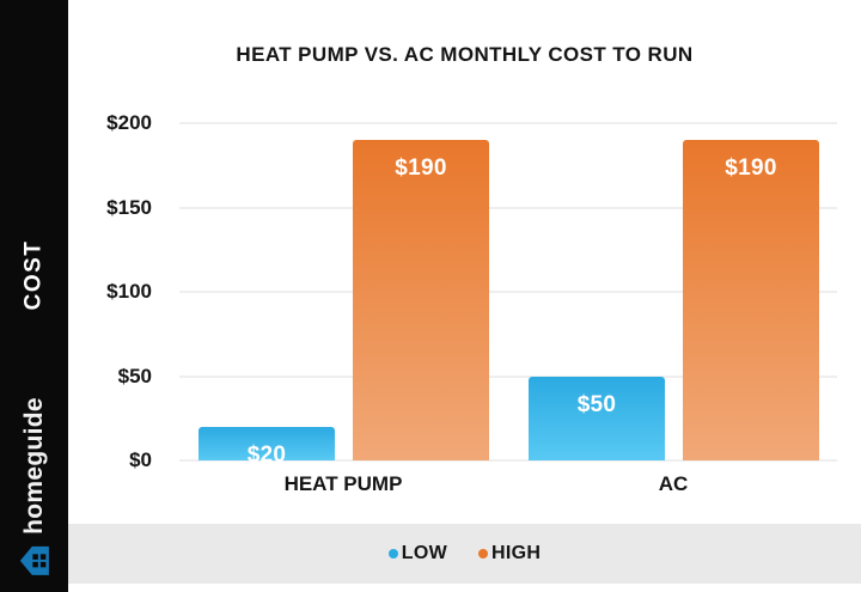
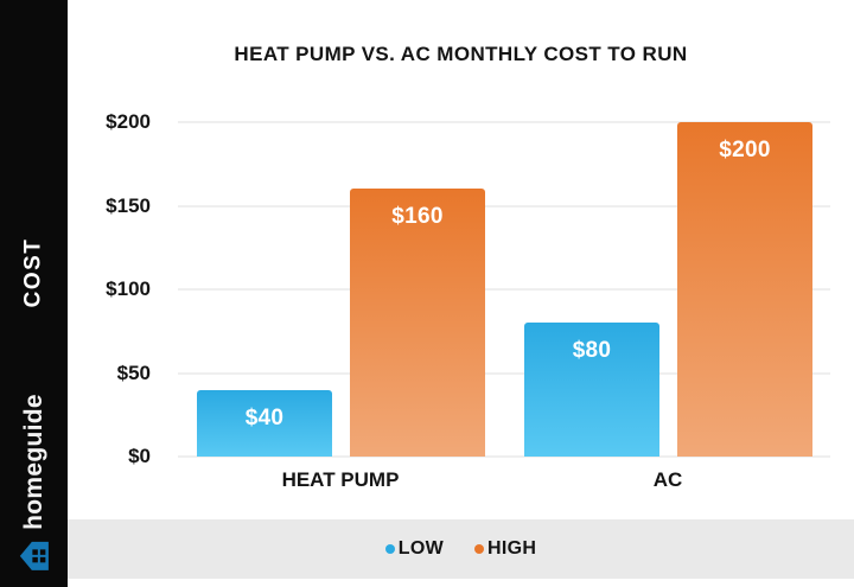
LOW/HEAT PUMP: $20 -> $40
HIGH/HEAT PUMP: $190 -> $160
LOW/AC: $50 -> $80
HIGH/AC: $190 -> $200
